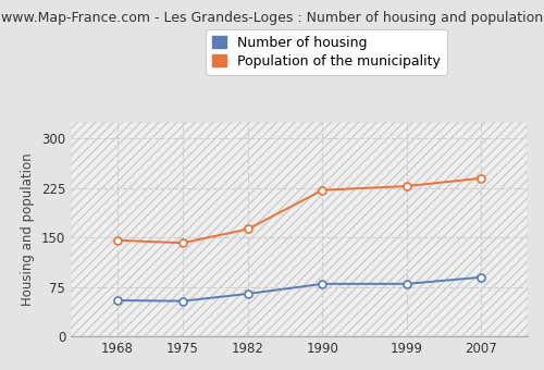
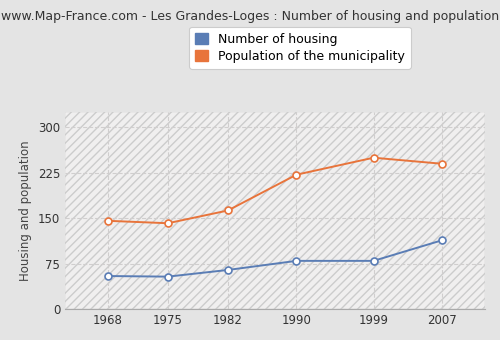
Population of the municipality/1999: 228 -> 250
Number of housing/2007: 90 -> 114
